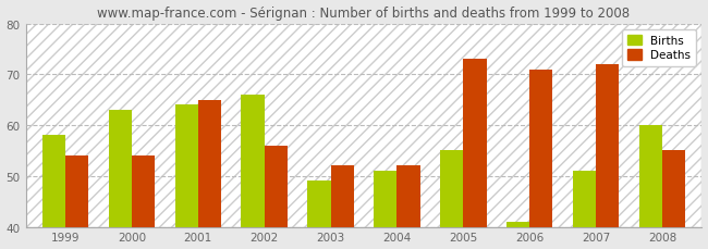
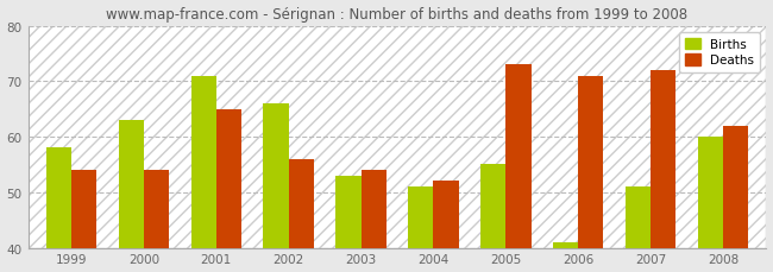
Births/2001: 64 -> 71
Births/2003: 49 -> 53
Deaths/2003: 52 -> 54
Deaths/2008: 55 -> 62
